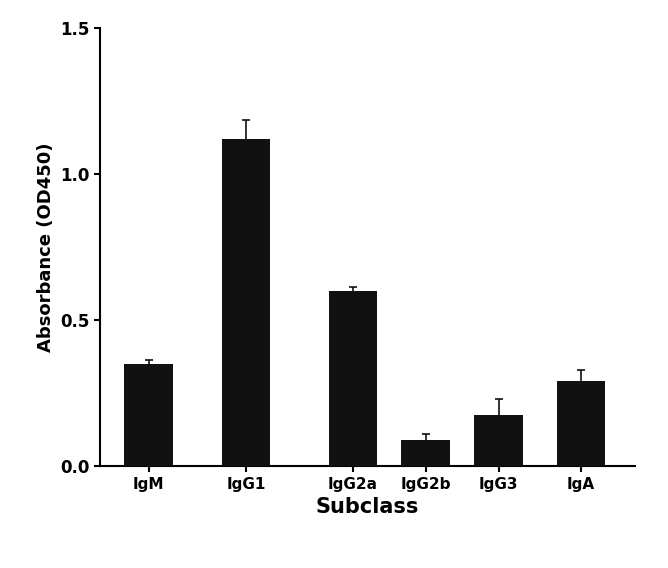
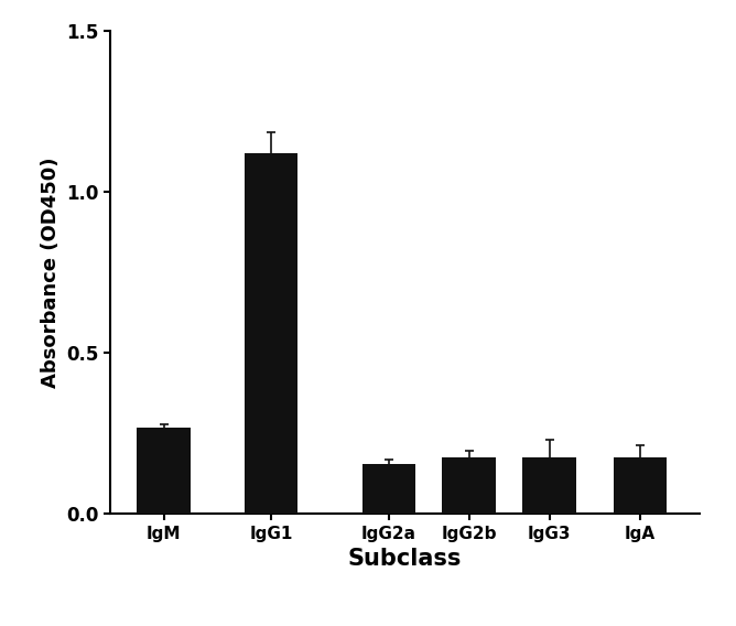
IgM: 0.350 -> 0.265
IgG2a: 0.600 -> 0.155
IgG2b: 0.090 -> 0.175
IgA: 0.290 -> 0.175
